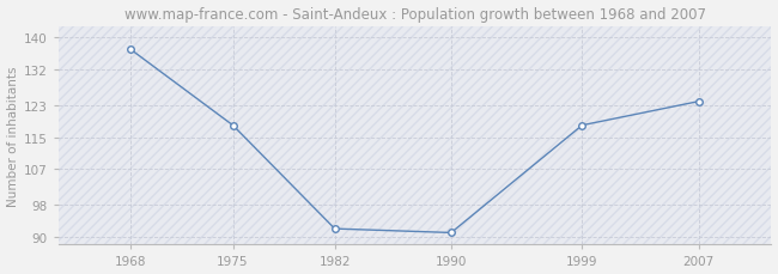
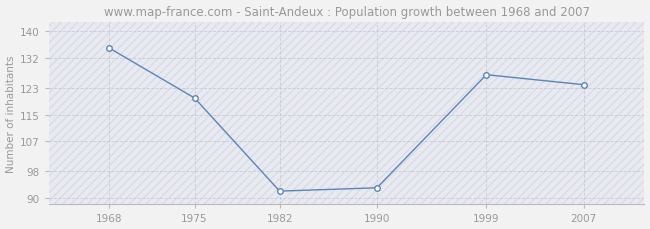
1968: 137 -> 135
1975: 118 -> 120
1990: 91 -> 93
1999: 118 -> 127
